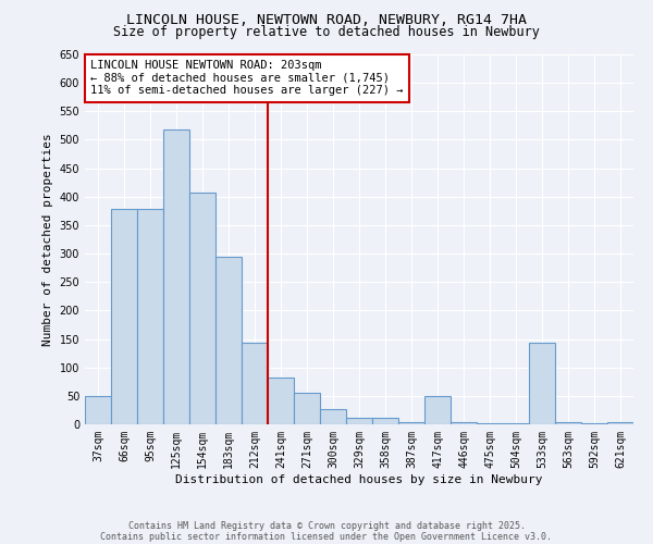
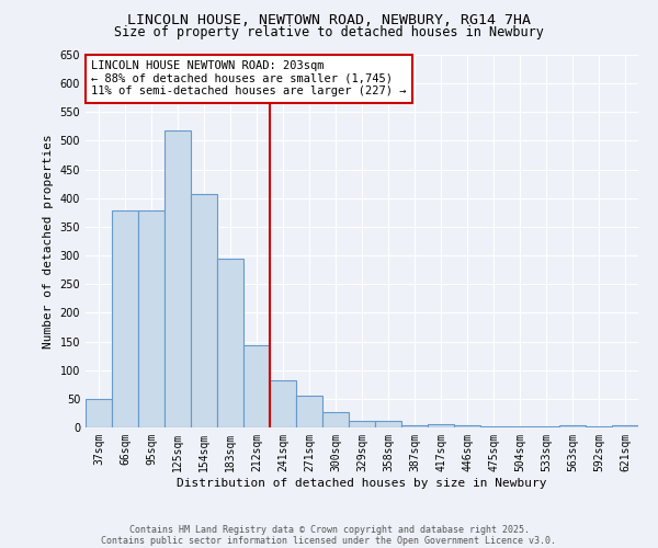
417sqm: 50 -> 5
533sqm: 144 -> 1
